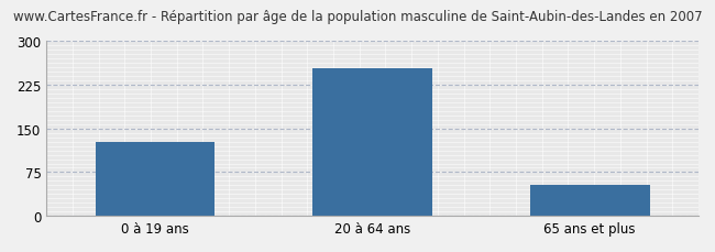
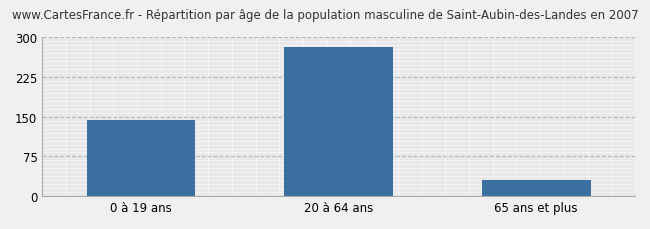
0 à 19 ans: 126 -> 144
20 à 64 ans: 254 -> 282
65 ans et plus: 54 -> 30
